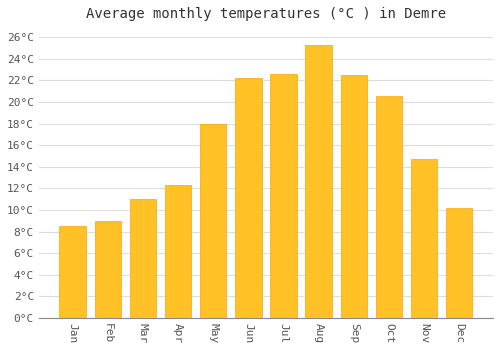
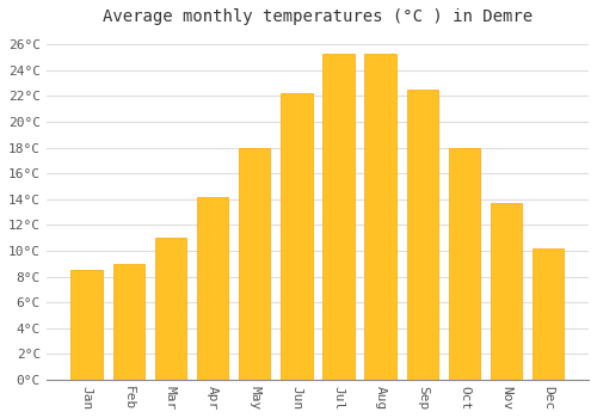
Apr: 12.3°C -> 14.2°C
Jul: 22.6°C -> 25.3°C
Oct: 20.5°C -> 18.0°C
Nov: 14.7°C -> 13.7°C
